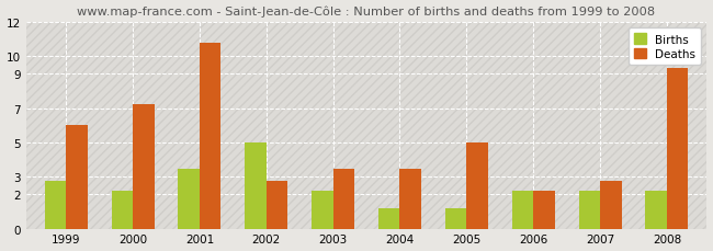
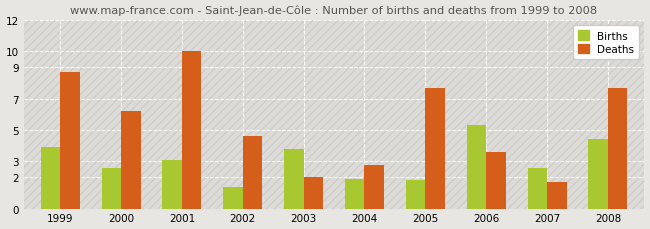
Births/1999: 2.8 -> 3.9
Deaths/1999: 6.0 -> 8.7
Births/2000: 2.2 -> 2.6
Deaths/2000: 7.2 -> 6.2
Births/2001: 3.5 -> 3.1
Deaths/2001: 10.8 -> 10.0
Births/2002: 5.0 -> 1.4
Deaths/2002: 2.8 -> 4.6
Births/2003: 2.2 -> 3.8
Deaths/2003: 3.5 -> 2.0
Births/2004: 1.2 -> 1.9
Deaths/2004: 3.5 -> 2.8
Births/2005: 1.2 -> 1.8
Deaths/2005: 5.0 -> 7.7
Births/2006: 2.2 -> 5.3
Deaths/2006: 2.2 -> 3.6
Births/2007: 2.2 -> 2.6
Deaths/2007: 2.8 -> 1.7
Births/2008: 2.2 -> 4.4
Deaths/2008: 9.3 -> 7.7
